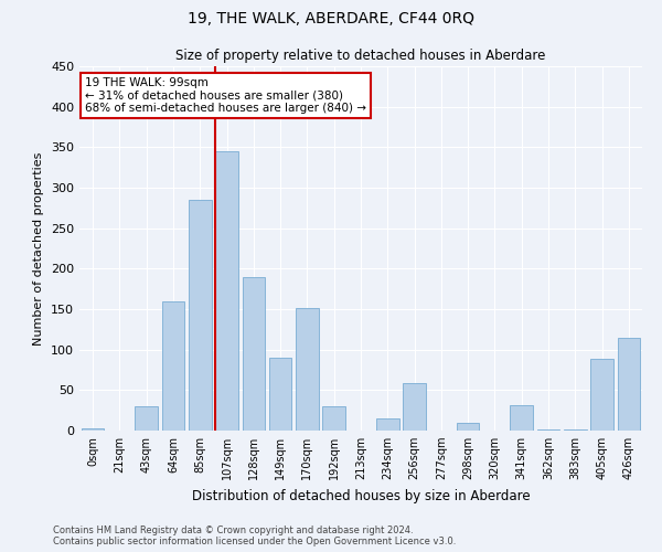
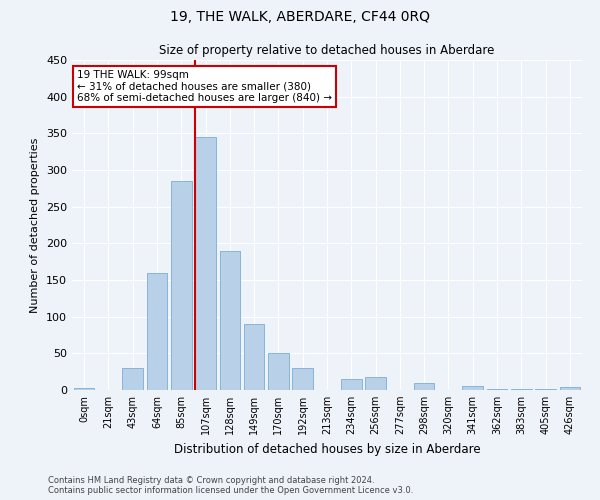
170sqm: 152 -> 50
256sqm: 58 -> 18
341sqm: 32 -> 5
405sqm: 88 -> 1
426sqm: 114 -> 4
